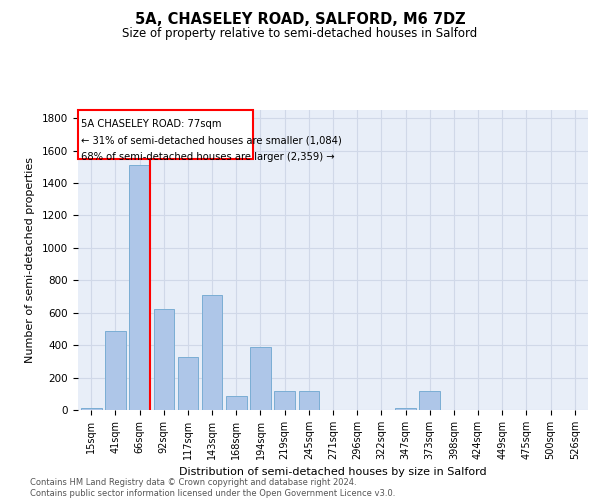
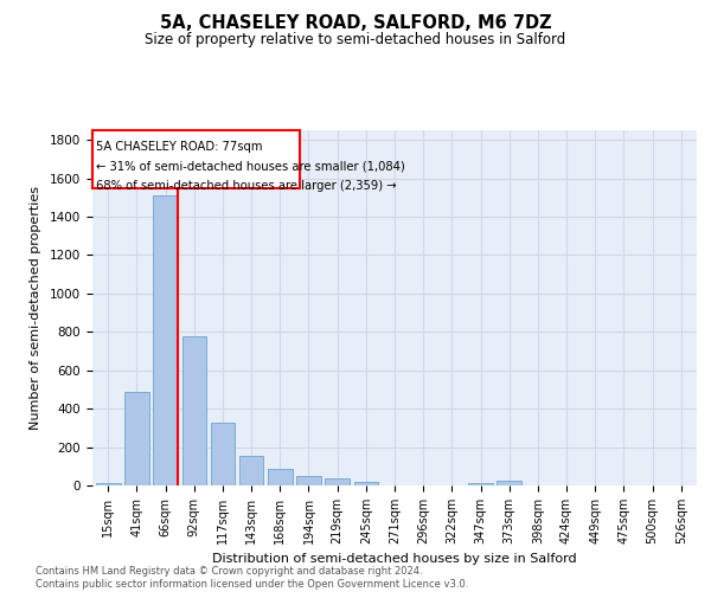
92sqm: 620 -> 780
143sqm: 710 -> 160
194sqm: 390 -> 50
219sqm: 120 -> 40
245sqm: 120 -> 20
373sqm: 120 -> 20
